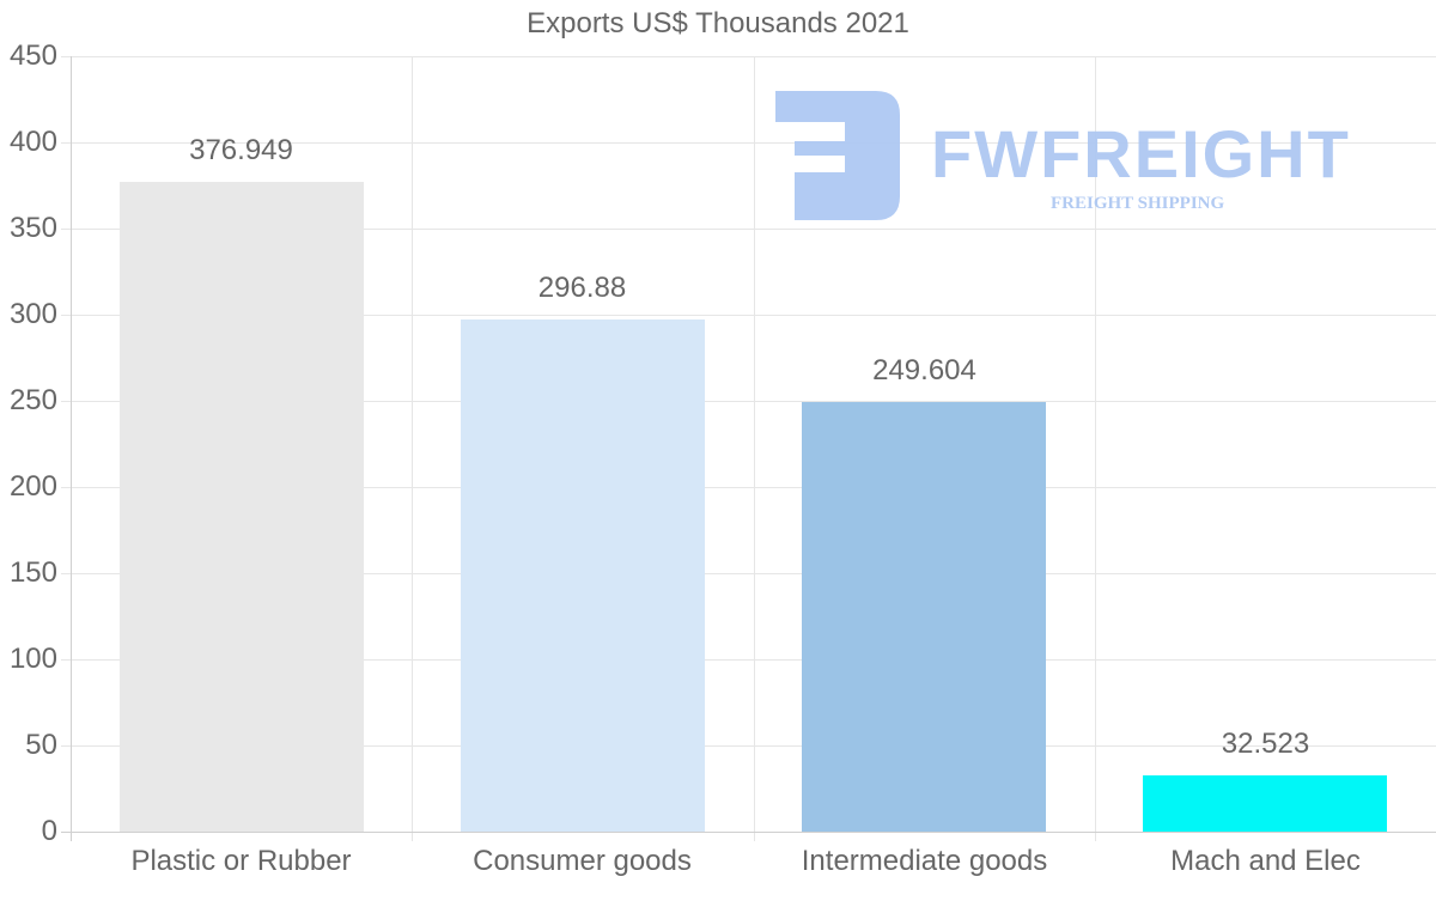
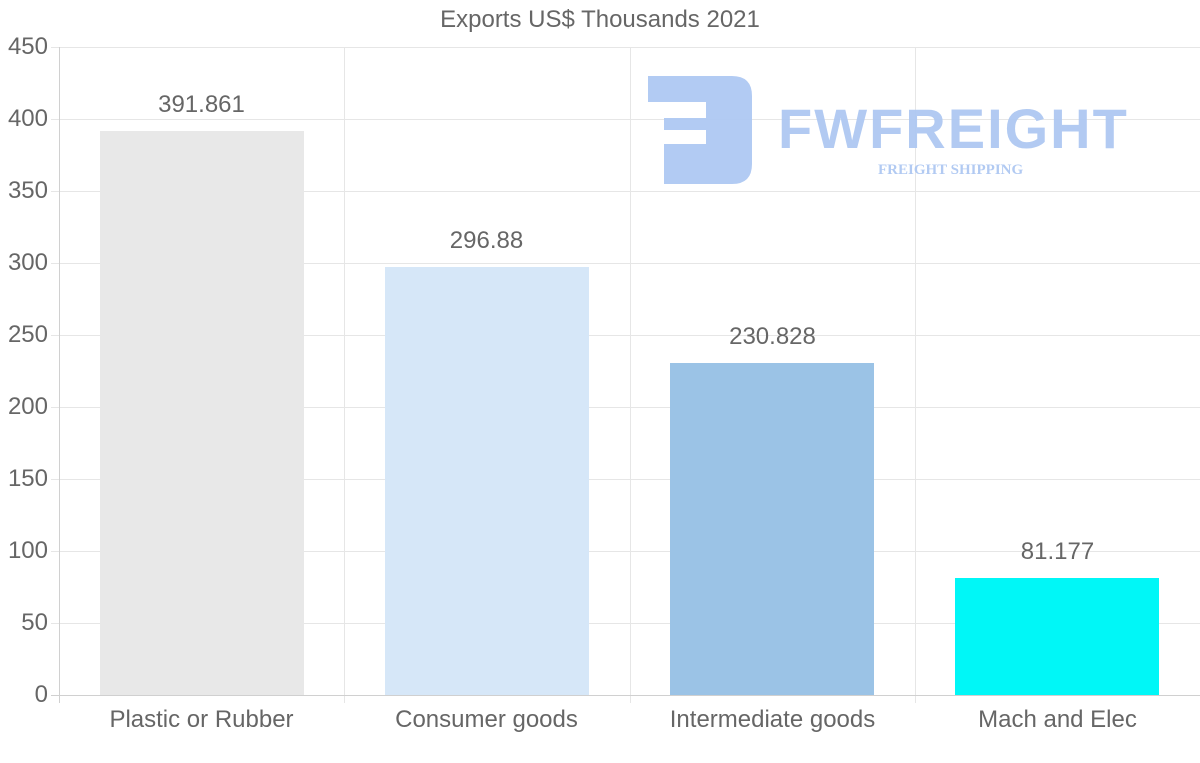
Plastic or Rubber: 376.949 -> 391.861
Intermediate goods: 249.604 -> 230.828
Mach and Elec: 32.523 -> 81.177
